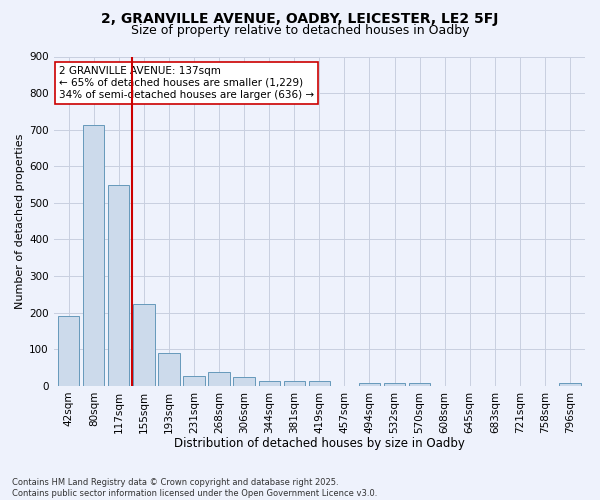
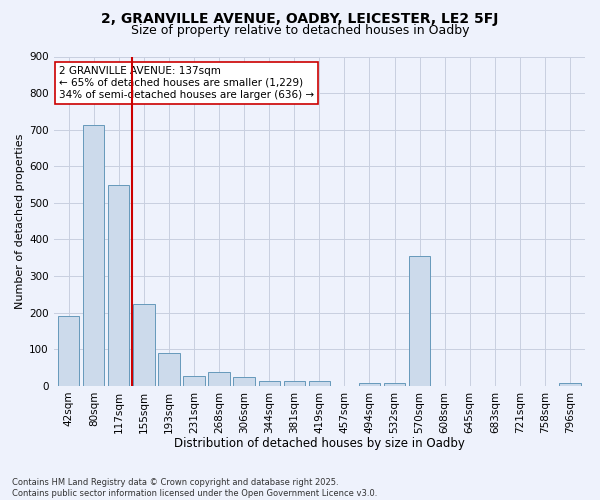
570sqm: 7 -> 355
